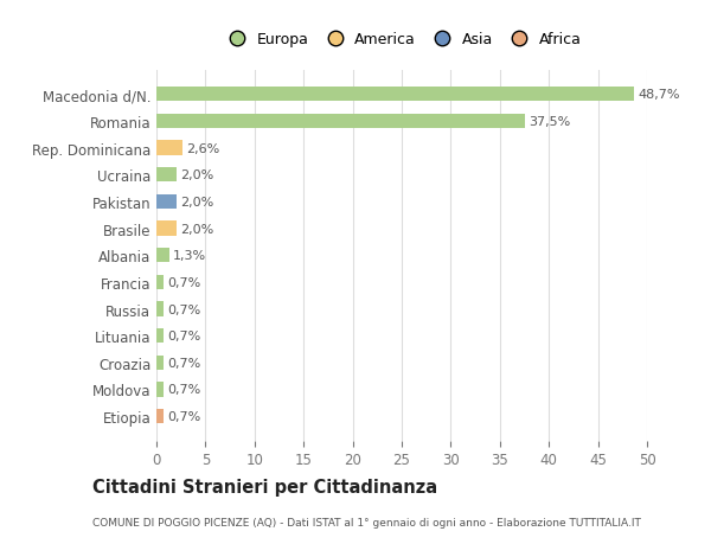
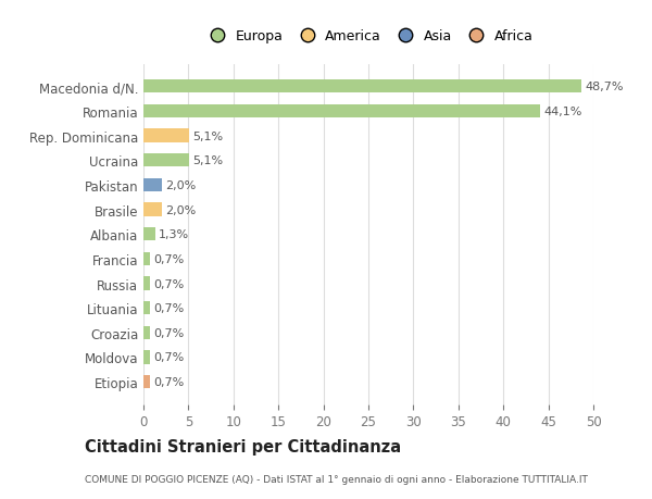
Romania: 37,5% -> 44,1%
Rep. Dominicana: 2,6% -> 5,1%
Ucraina: 2,0% -> 5,1%
